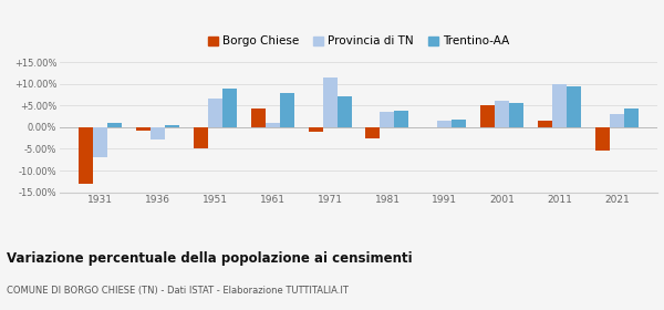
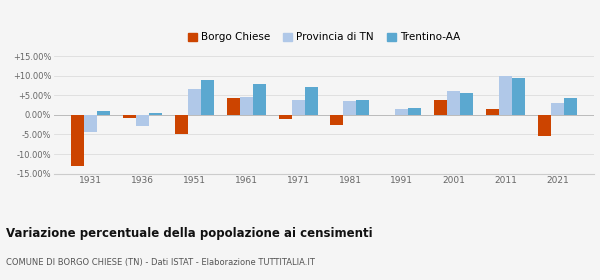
Provincia di TN/1931: -7.0% -> -4.5%
Provincia di TN/1961: 1.0% -> 4.5%
Provincia di TN/1971: 11.5% -> 3.8%
Borgo Chiese/2001: 5.0% -> 3.7%
